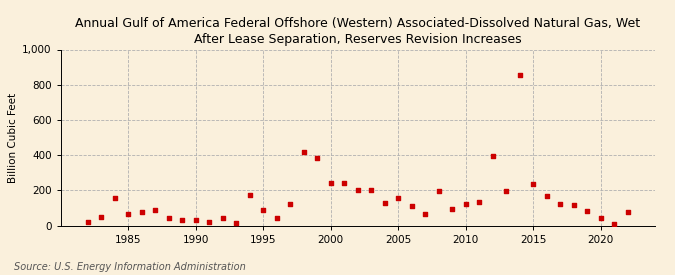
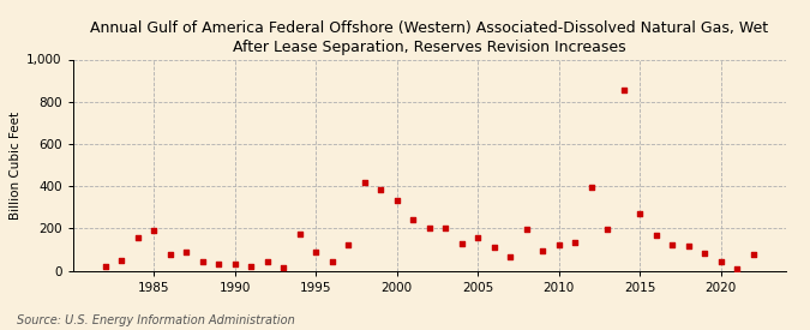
1985: 60 -> 190
2000: 240 -> 330
2015: 240 -> 270
